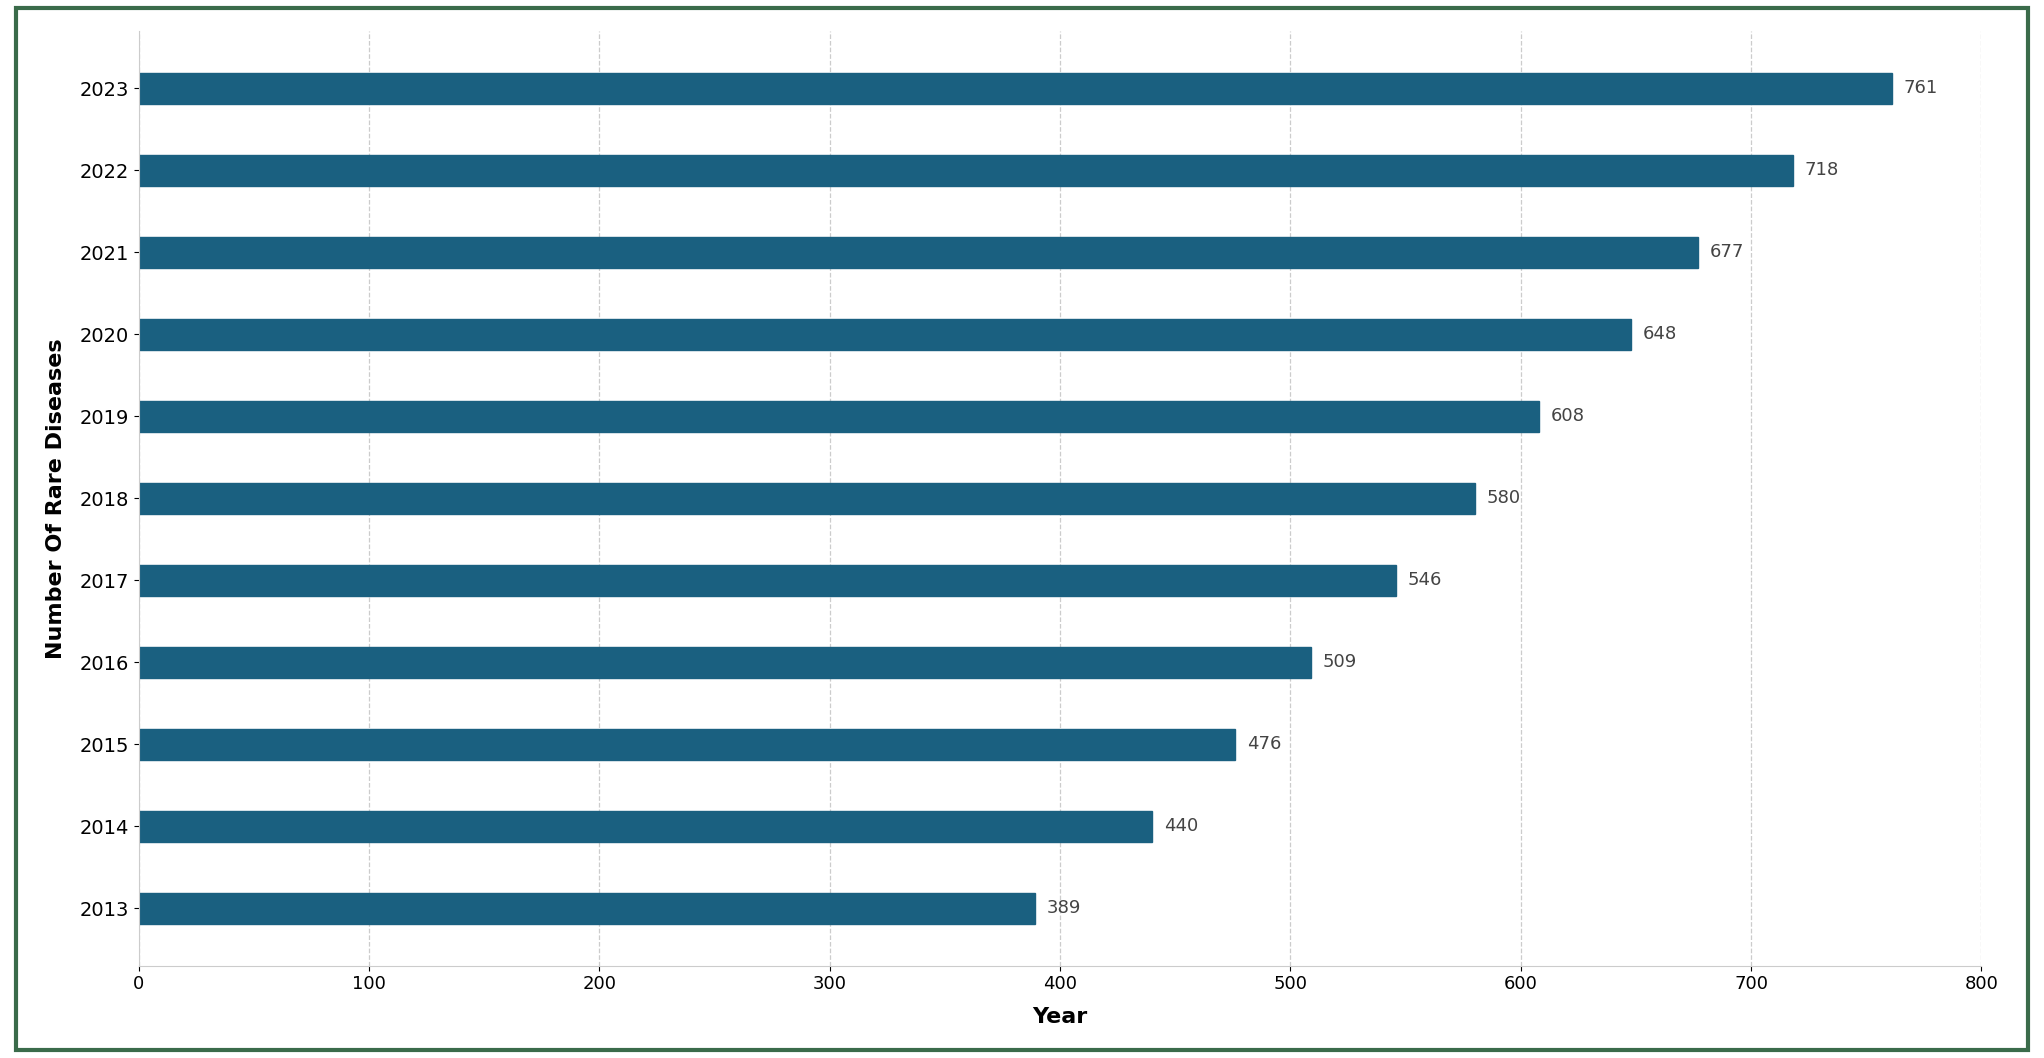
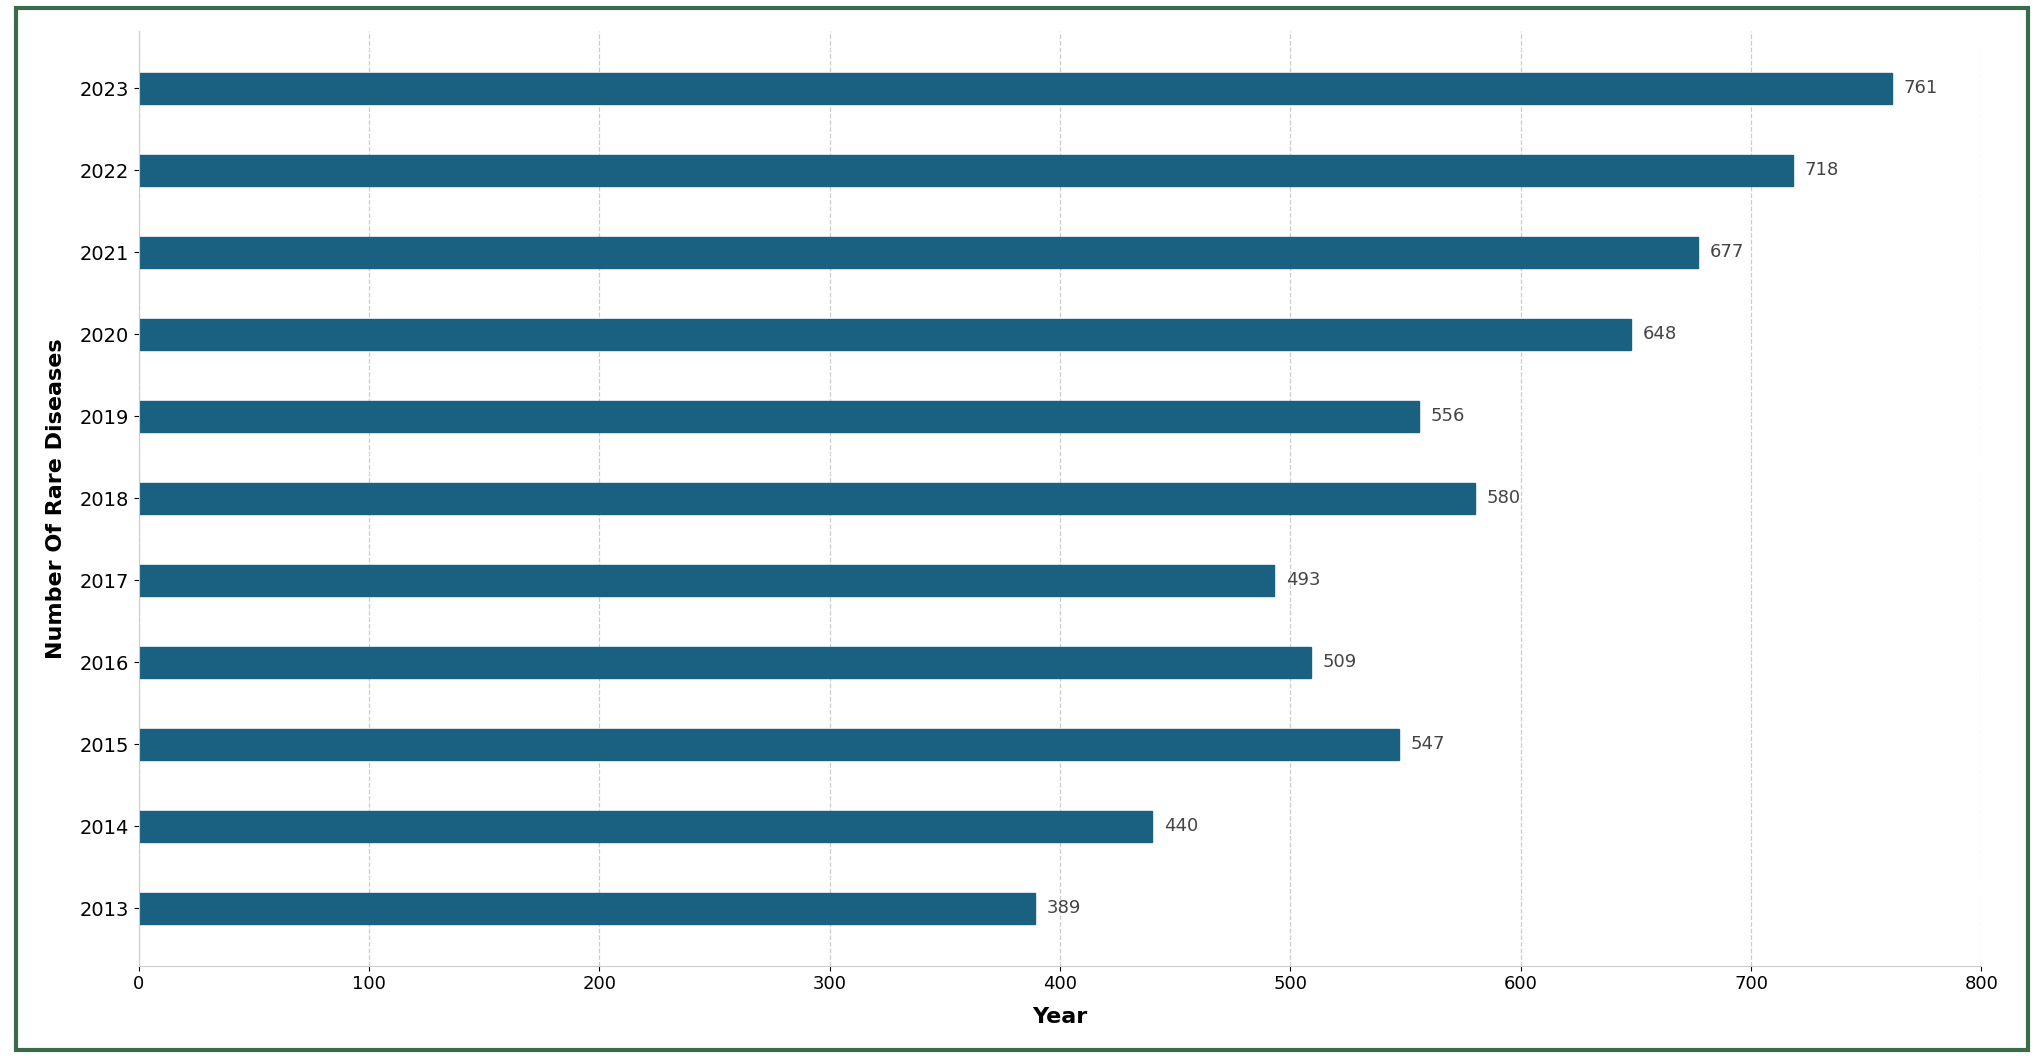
2019: 608 -> 556
2017: 546 -> 493
2015: 476 -> 547
